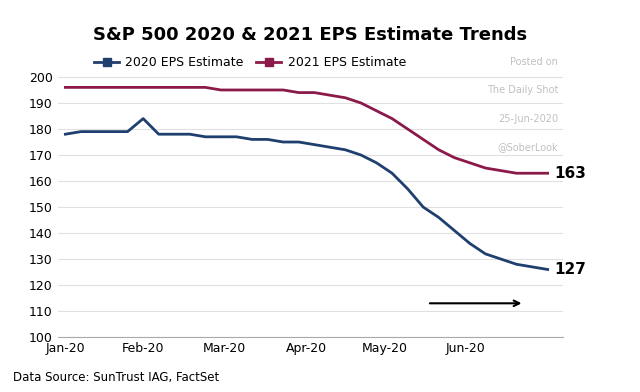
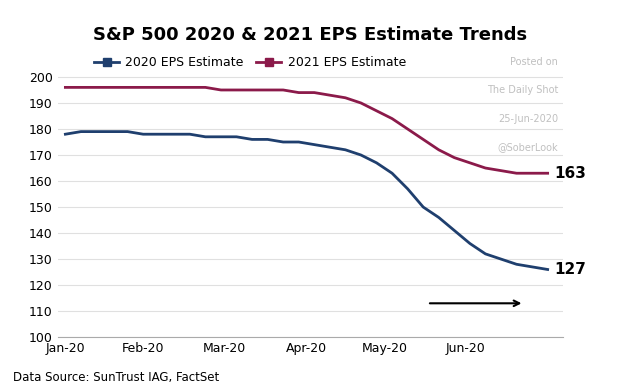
2020 EPS Estimate/Feb-20: 184 -> 178
